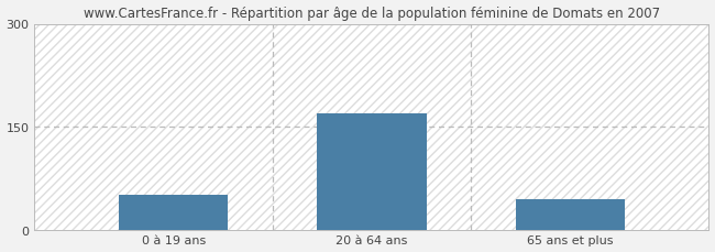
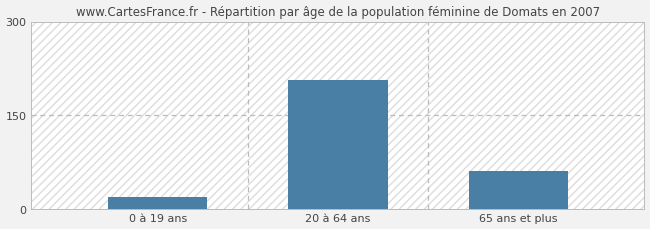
0 à 19 ans: 50 -> 18
20 à 64 ans: 170 -> 206
65 ans et plus: 45 -> 60
